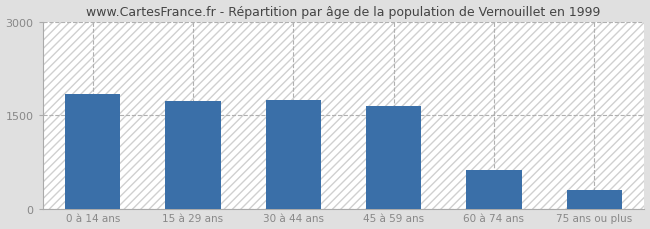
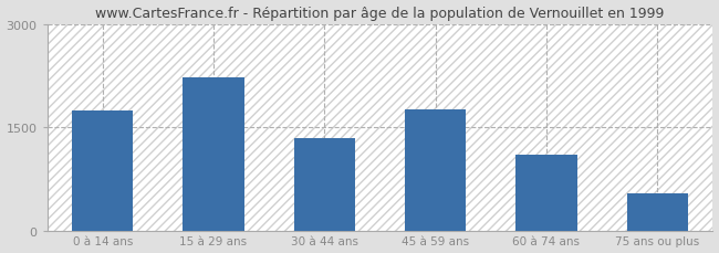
0 à 14 ans: 1840 -> 1740
15 à 29 ans: 1720 -> 2220
30 à 44 ans: 1740 -> 1340
45 à 59 ans: 1640 -> 1760
60 à 74 ans: 620 -> 1100
75 ans ou plus: 290 -> 540
